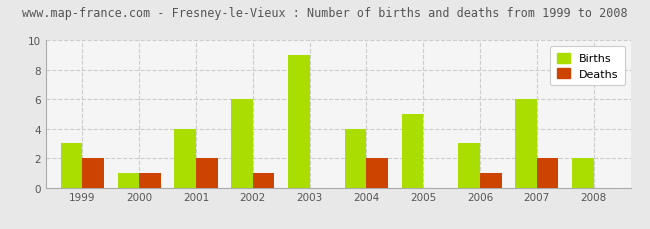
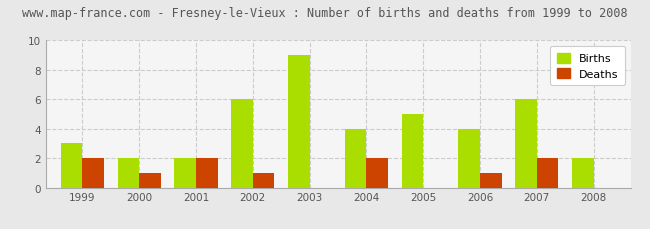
Births/2000: 1 -> 2
Births/2001: 4 -> 2
Births/2006: 3 -> 4
